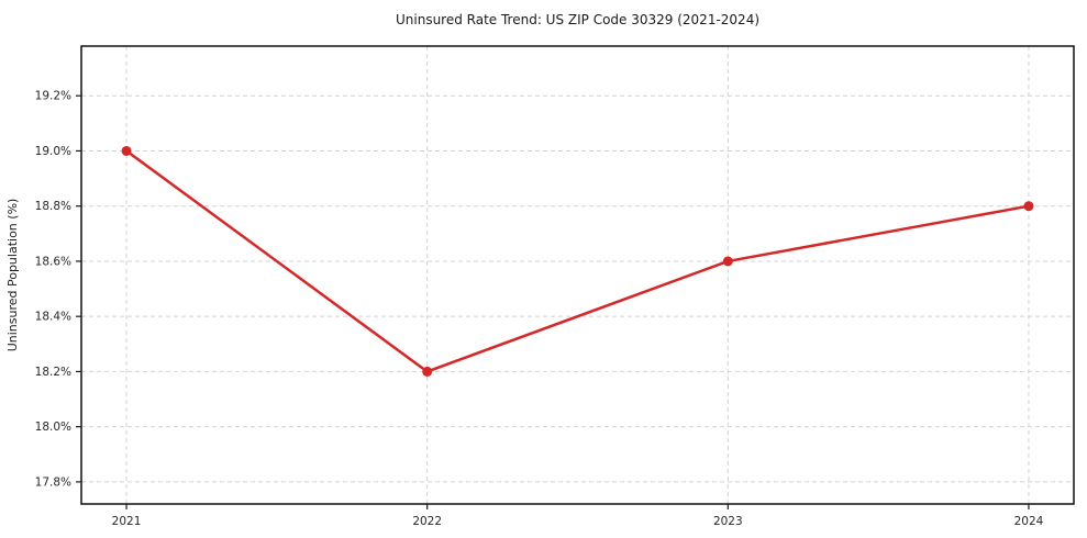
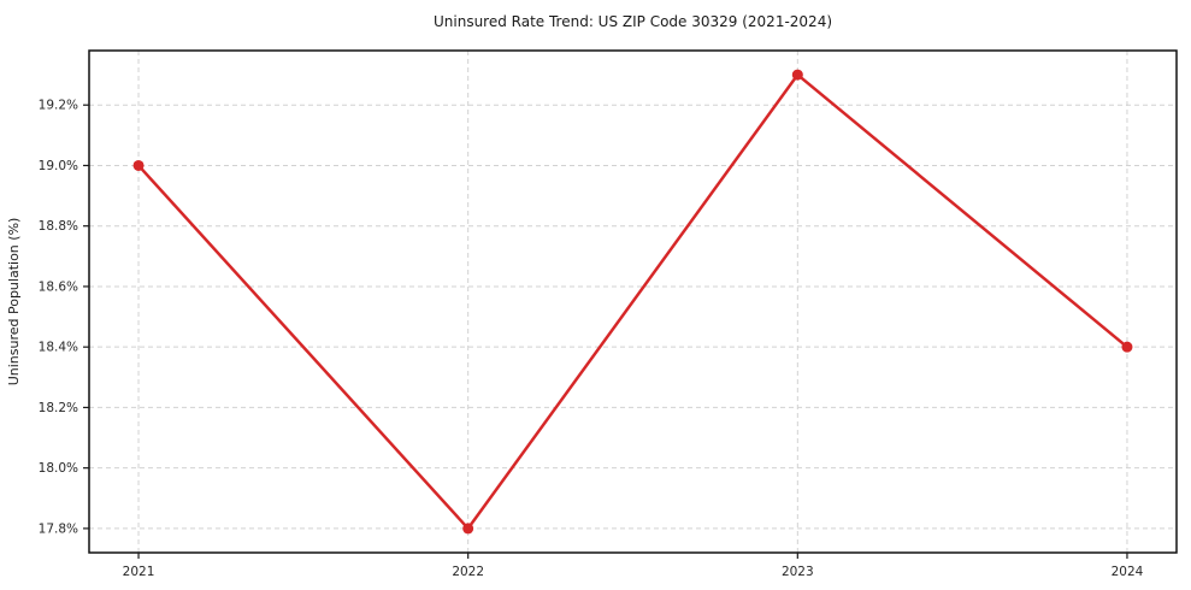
2022: 18.2% -> 17.8%
2023: 18.6% -> 19.3%
2024: 18.8% -> 18.4%
